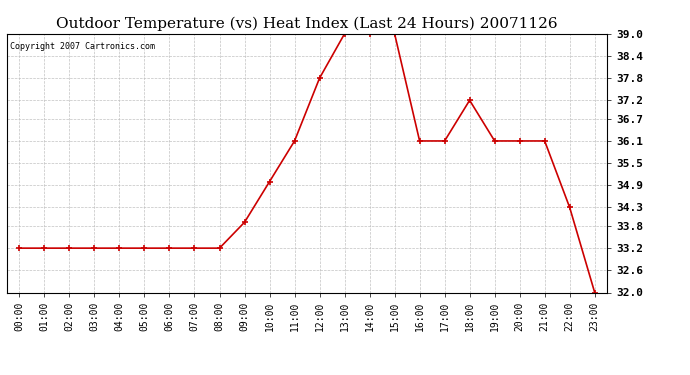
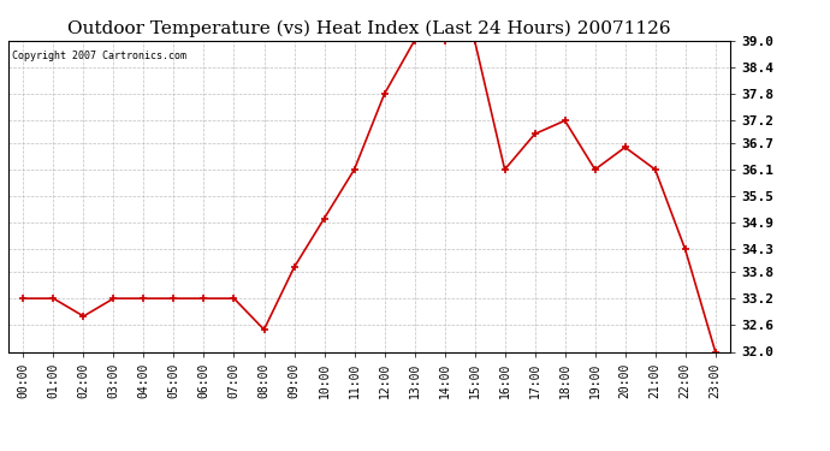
02:00: 33.2 -> 32.8
08:00: 33.2 -> 32.5
17:00: 36.1 -> 36.9
20:00: 36.1 -> 36.6
